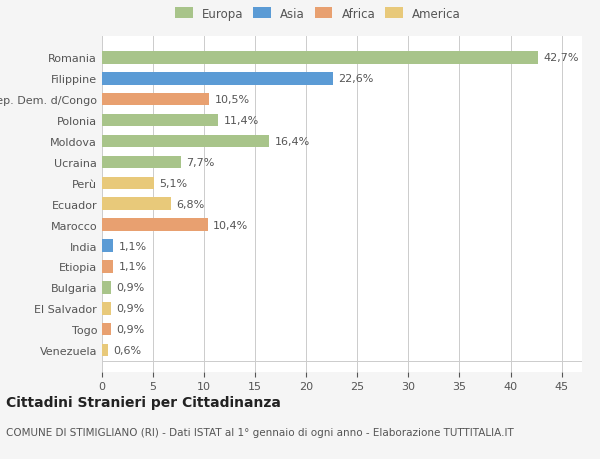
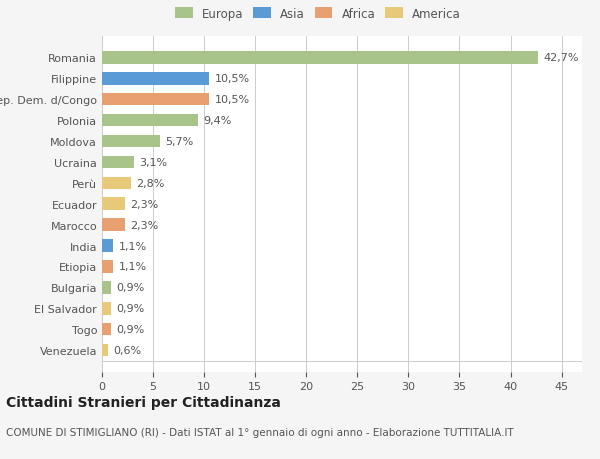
Filippine: 22,6% -> 10,5%
Polonia: 11,4% -> 9,4%
Moldova: 16,4% -> 5,7%
Ucraina: 7,7% -> 3,1%
Perù: 5,1% -> 2,8%
Ecuador: 6,8% -> 2,3%
Marocco: 10,4% -> 2,3%
